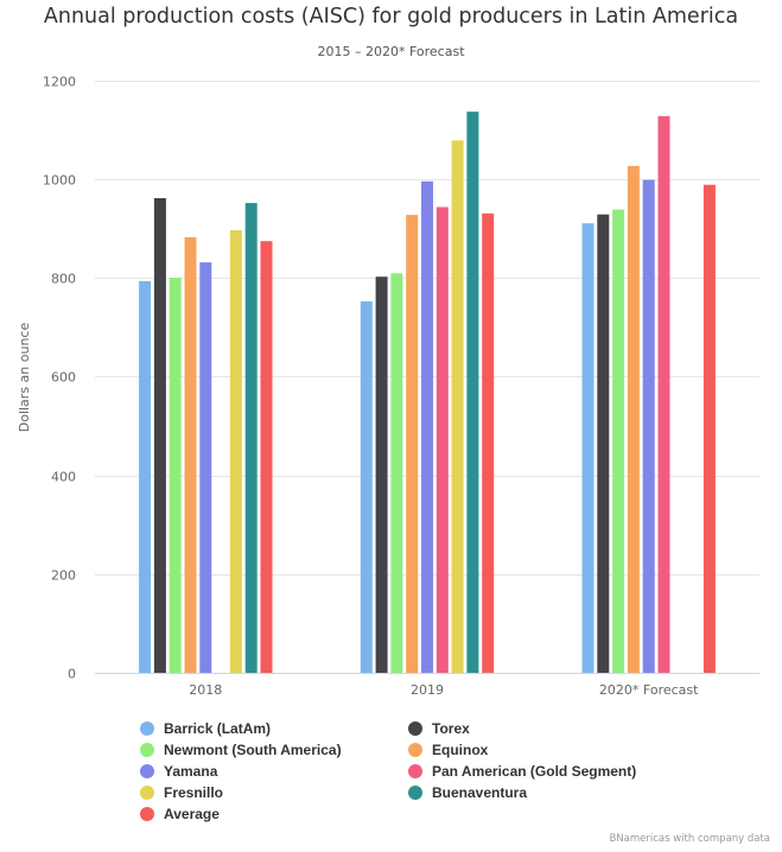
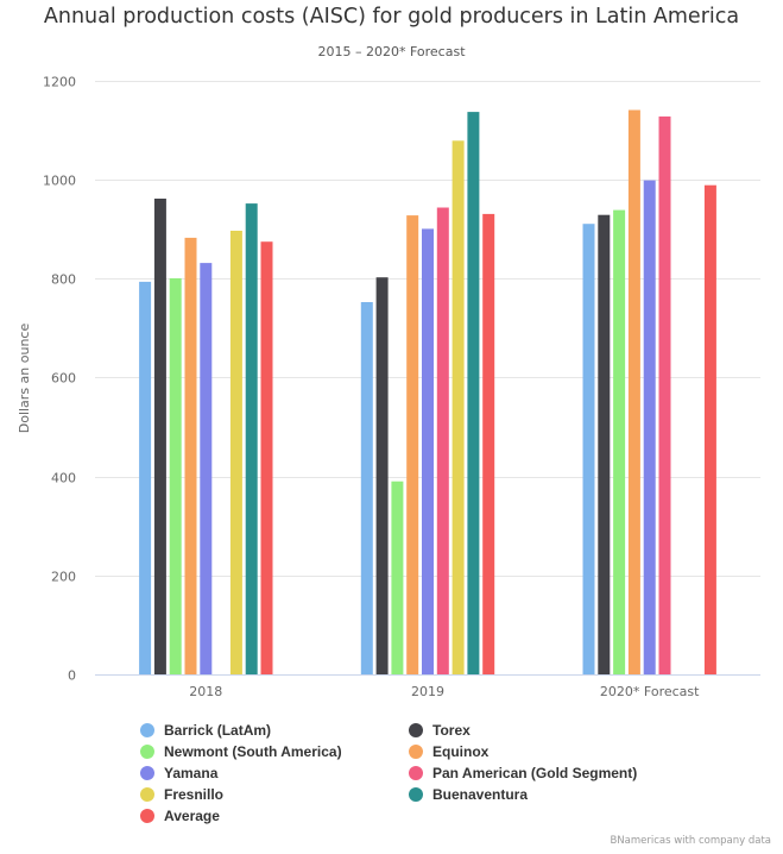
Newmont (South America)/2019: 810 -> 390
Yamana/2019: 1000 -> 900
Equinox/2020* Forecast: 1030 -> 1140
